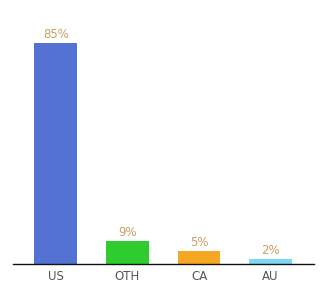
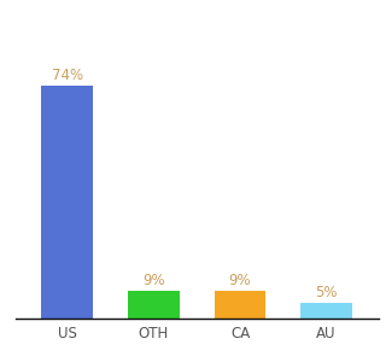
US: 85% -> 74%
CA: 5% -> 9%
AU: 2% -> 5%
